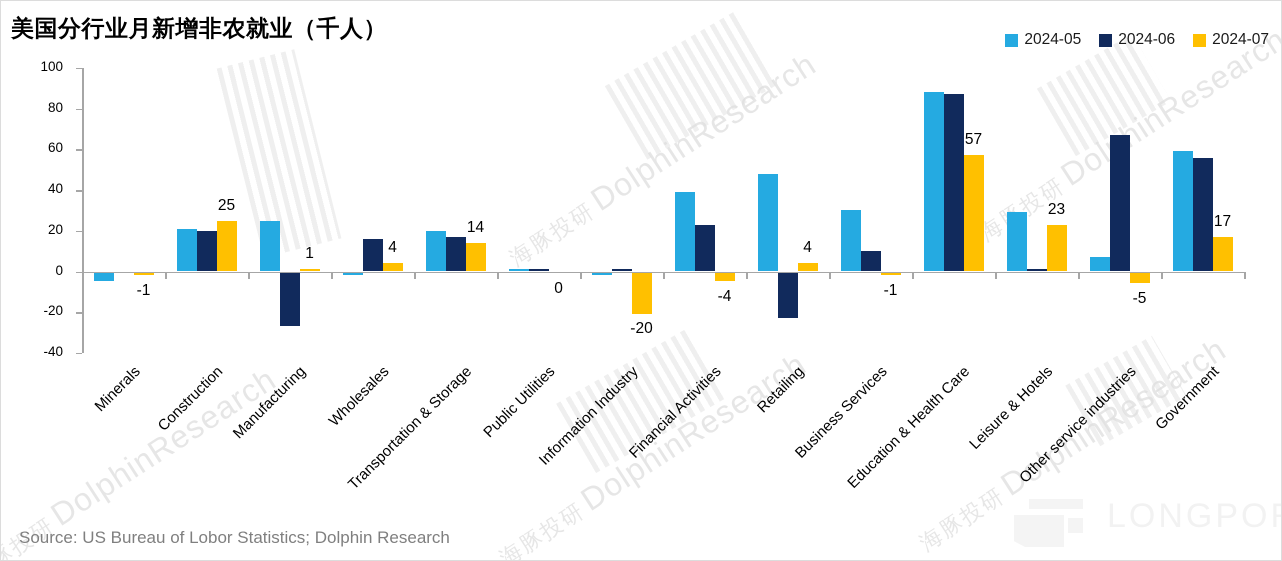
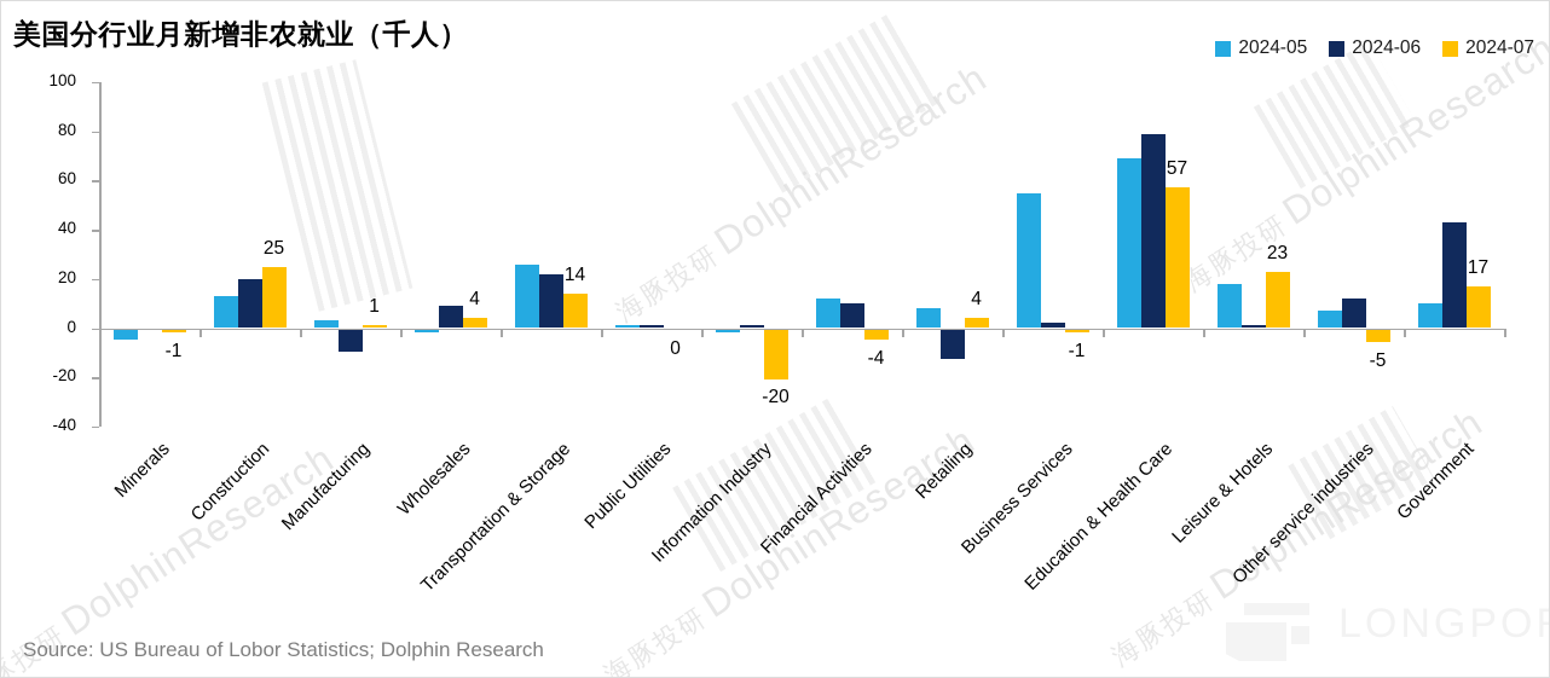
2024-05/Construction: 21 -> 13
2024-05/Manufacturing: 25 -> 3
2024-06/Manufacturing: -26 -> -9
2024-06/Wholesales: 16 -> 9
2024-05/Transportation & Storage: 20 -> 26
2024-06/Transportation & Storage: 17 -> 22
2024-05/Financial Activities: 39 -> 12
2024-06/Financial Activities: 23 -> 10
2024-05/Retailing: 48 -> 8
2024-06/Retailing: -22 -> -12
2024-05/Business Services: 30 -> 55
2024-06/Business Services: 10 -> 2
2024-05/Education & Health Care: 88 -> 69
2024-06/Education & Health Care: 87 -> 79
2024-05/Leisure & Hotels: 29 -> 18
2024-06/Other service industries: 67 -> 12
2024-05/Government: 59 -> 10
2024-06/Government: 56 -> 43
